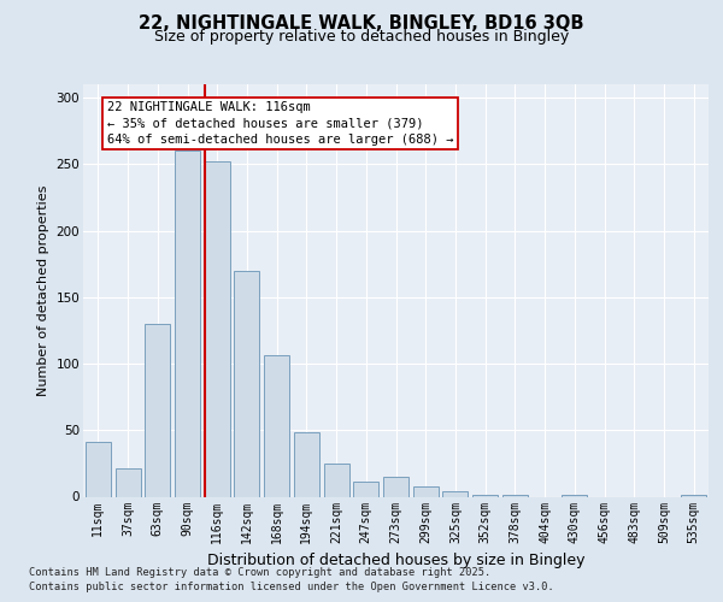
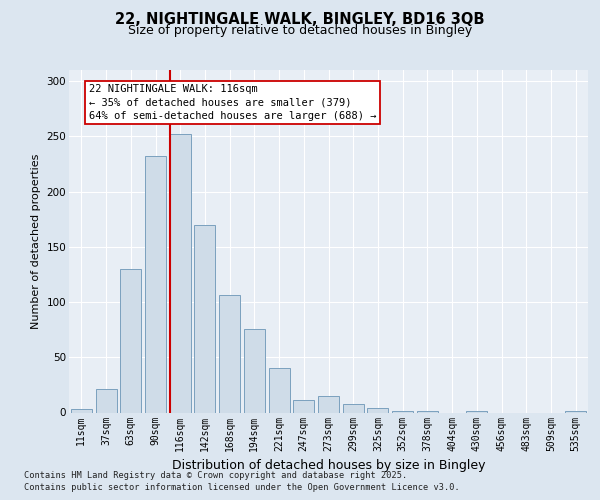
11sqm: 41 -> 3
90sqm: 260 -> 232
194sqm: 48 -> 76
221sqm: 25 -> 40
